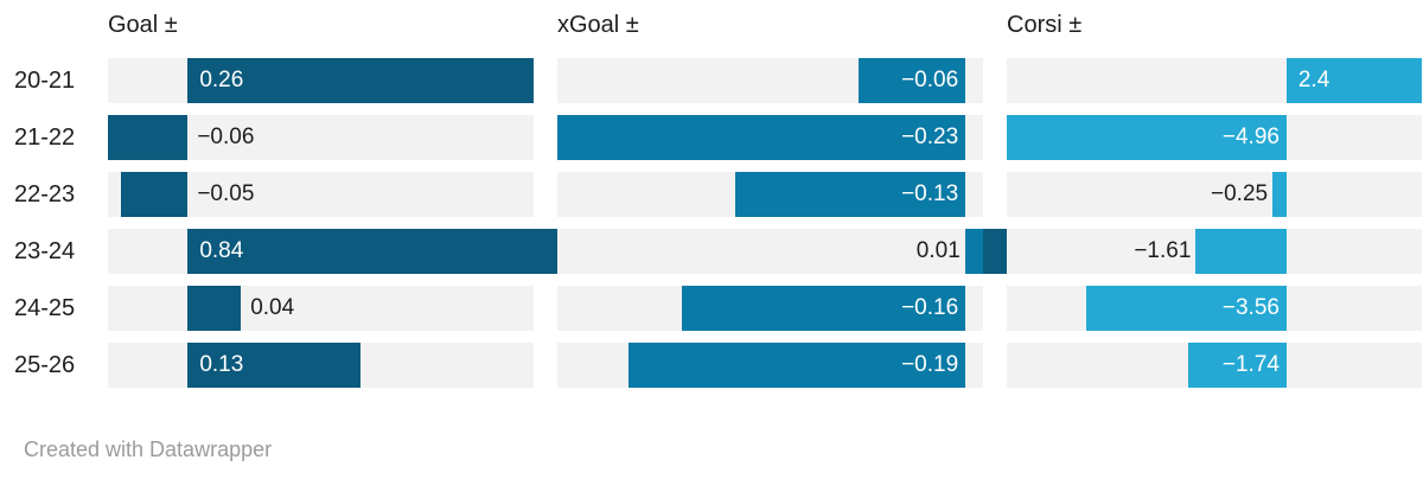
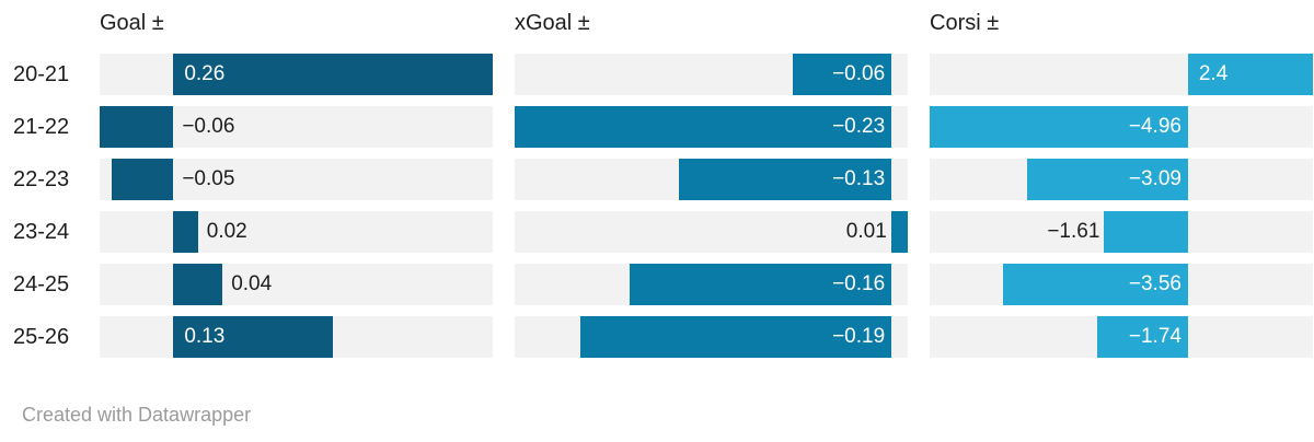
Corsi ±/22-23: −0.25 -> −3.09
Goal ±/23-24: 0.84 -> 0.02
